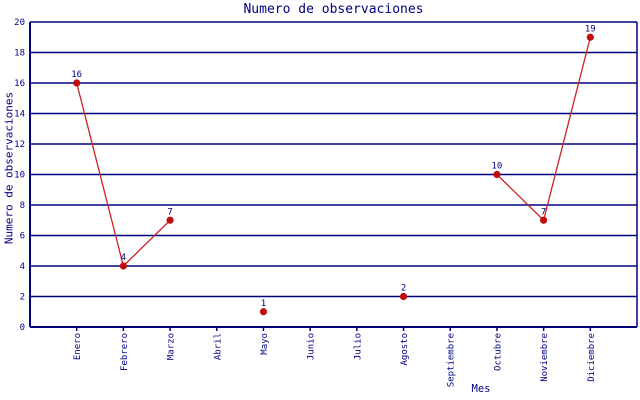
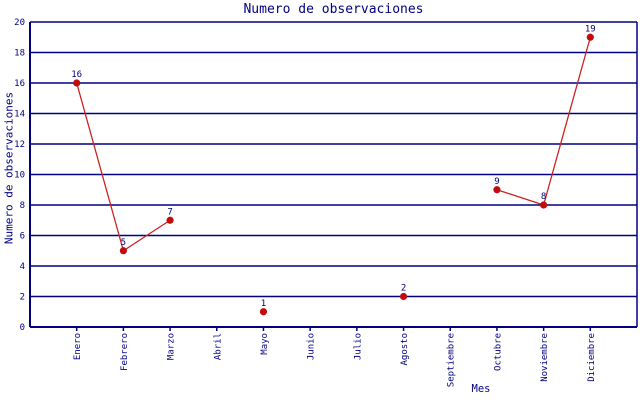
Febrero: 4 -> 5
Octubre: 10 -> 9
Noviembre: 7 -> 8
